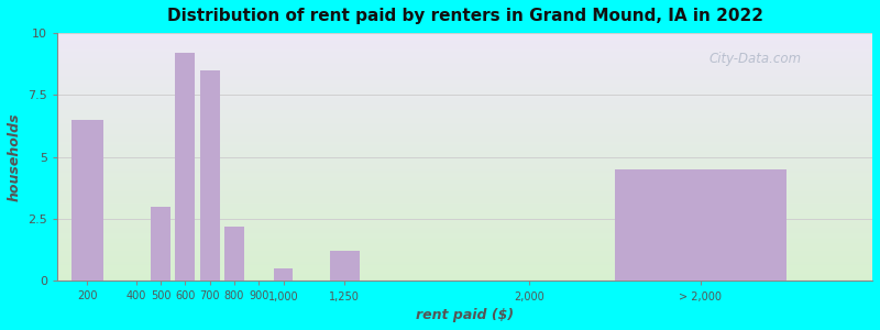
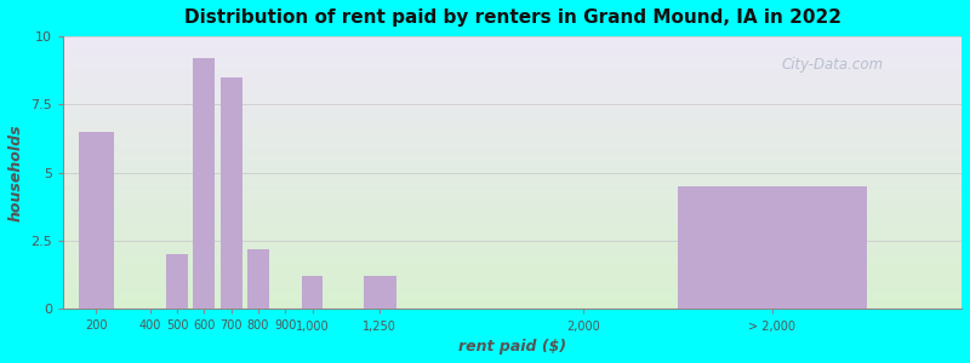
500: 3.0 -> 2.0
1,000: 0.5 -> 1.2
